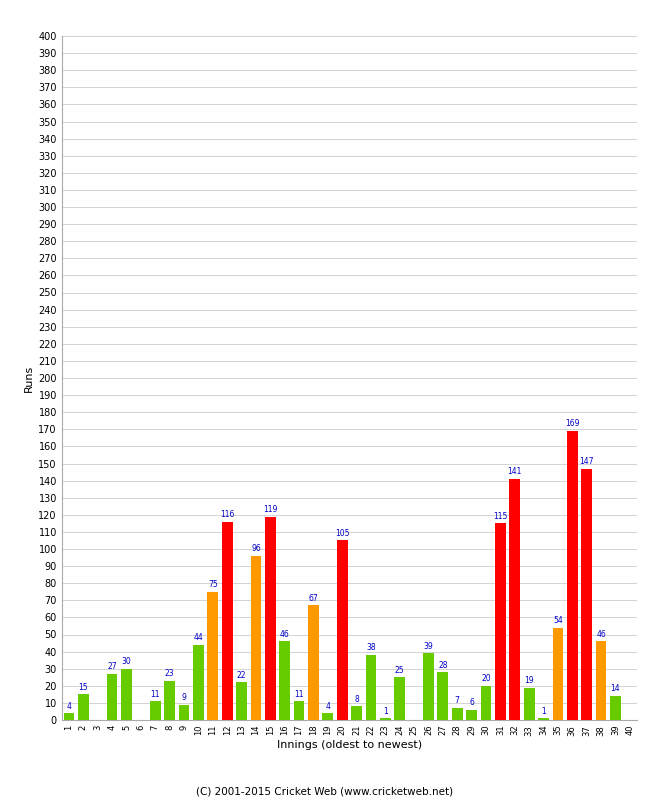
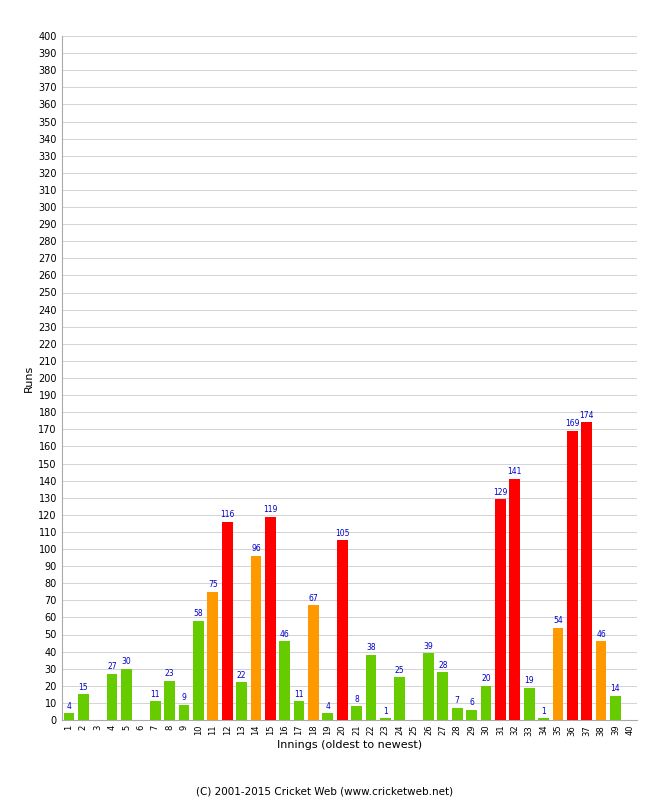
10: 44 -> 58
31: 115 -> 129
37: 147 -> 174
